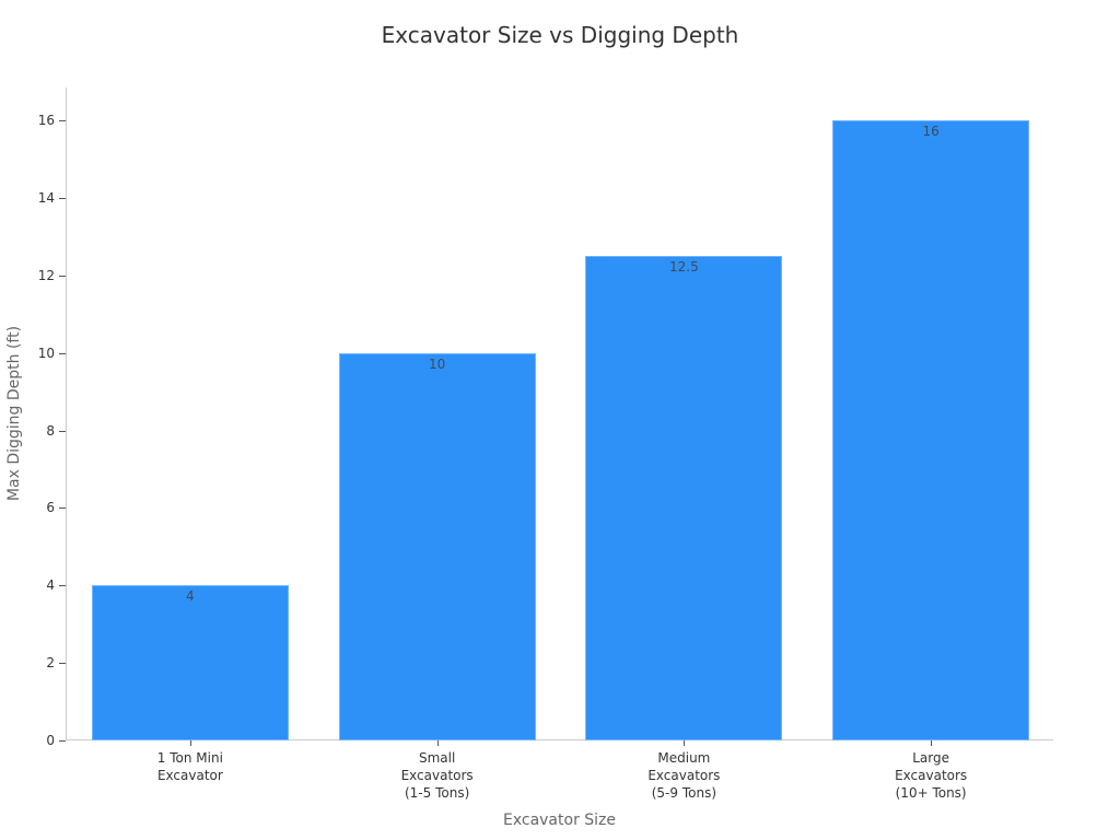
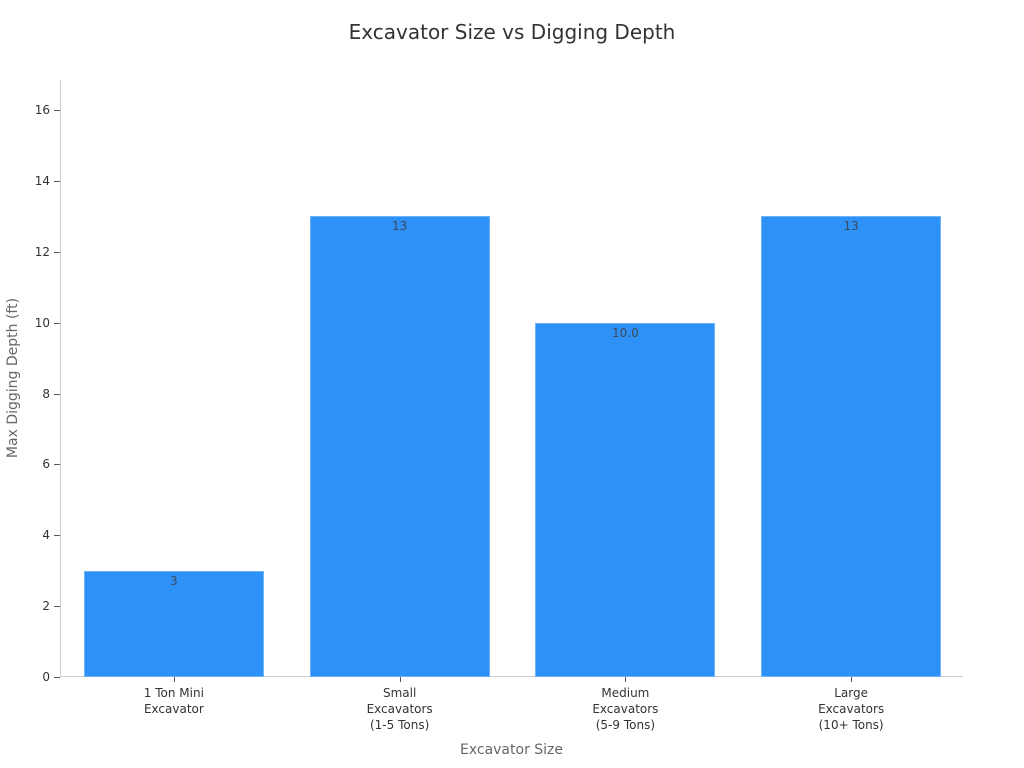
1 Ton Mini Excavator: 4 -> 3
Small Excavators (1-5 Tons): 10 -> 13
Medium Excavators (5-9 Tons): 12.5 -> 10.0
Large Excavators (10+ Tons): 16 -> 13
